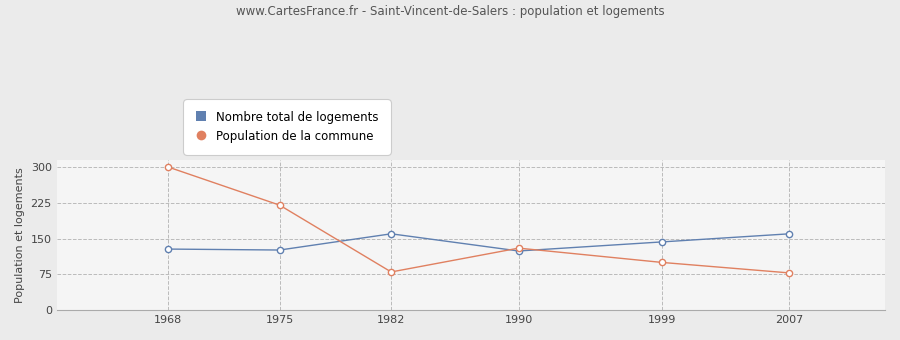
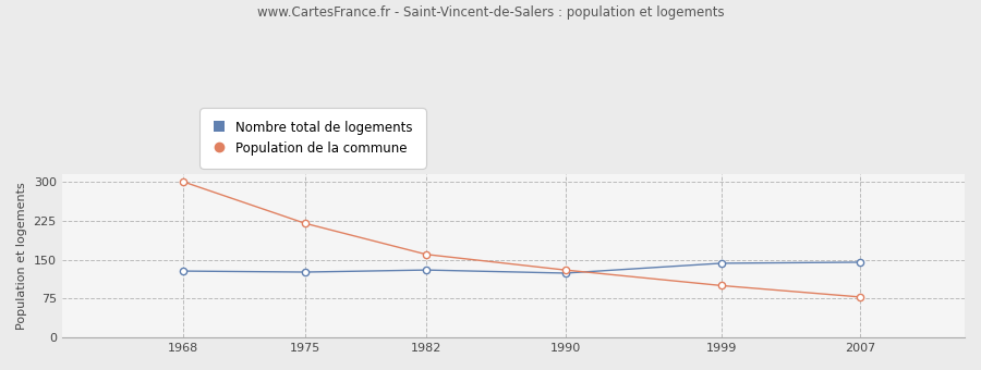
Nombre total de logements/1982: 160 -> 130
Population de la commune/1982: 80 -> 160
Nombre total de logements/2007: 160 -> 145
